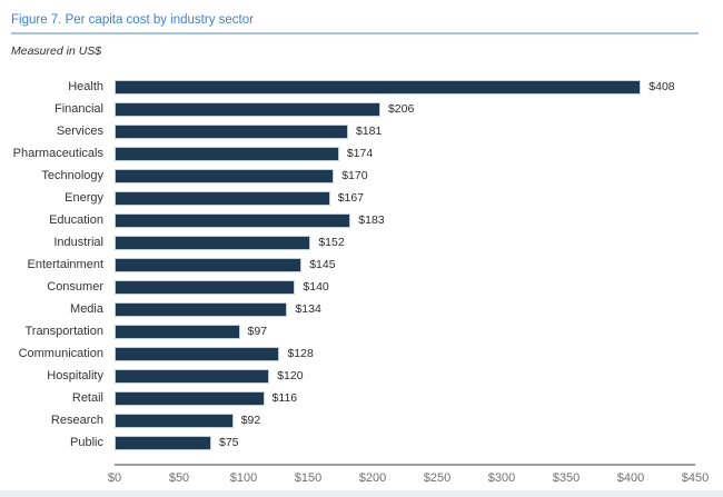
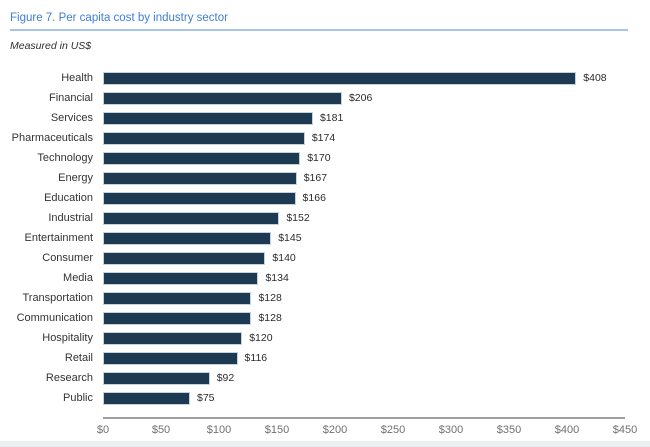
Education: $183 -> $166
Transportation: $97 -> $128
